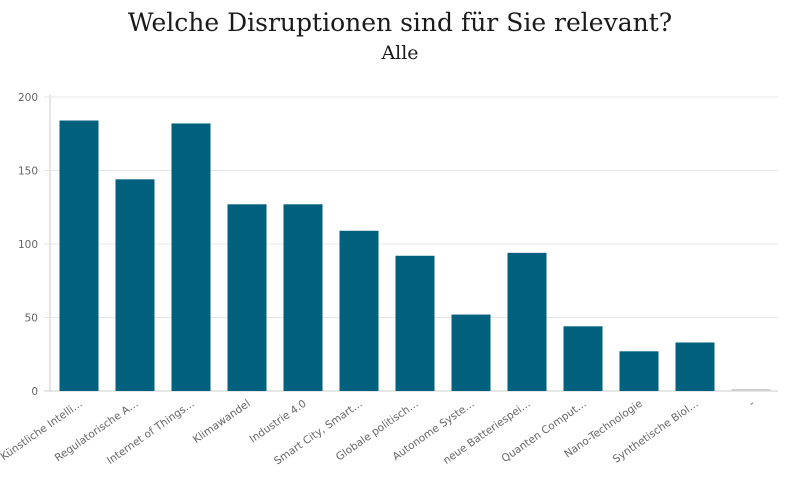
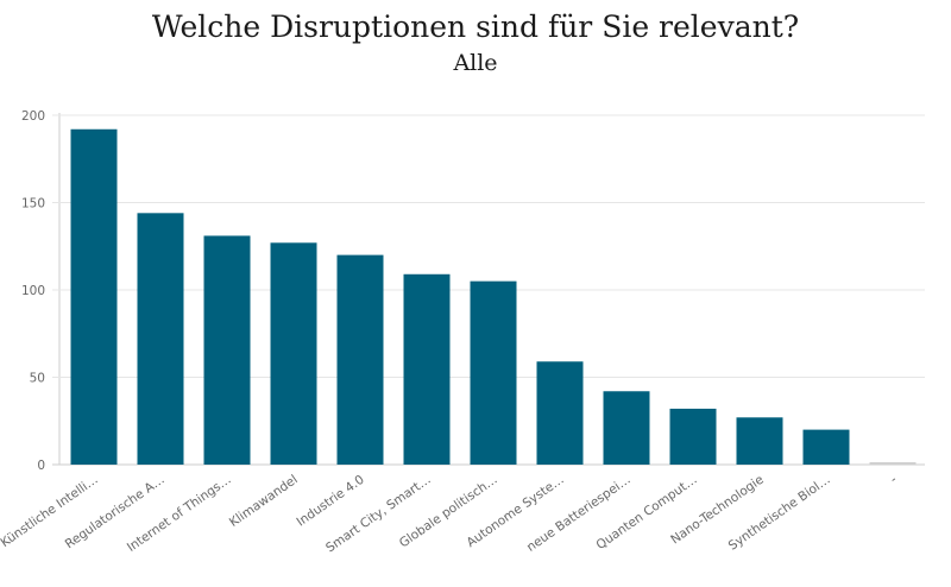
Künstliche Intelli…: 184 -> 192
Internet of Things…: 182 -> 131
Industrie 4.0: 127 -> 120
Globale politisch…: 92 -> 105
Autonome Syste…: 52 -> 59
neue Batteriespei…: 94 -> 42
Quanten Comput…: 44 -> 32
Synthetische Biol…: 33 -> 20
-: 29 -> 1
